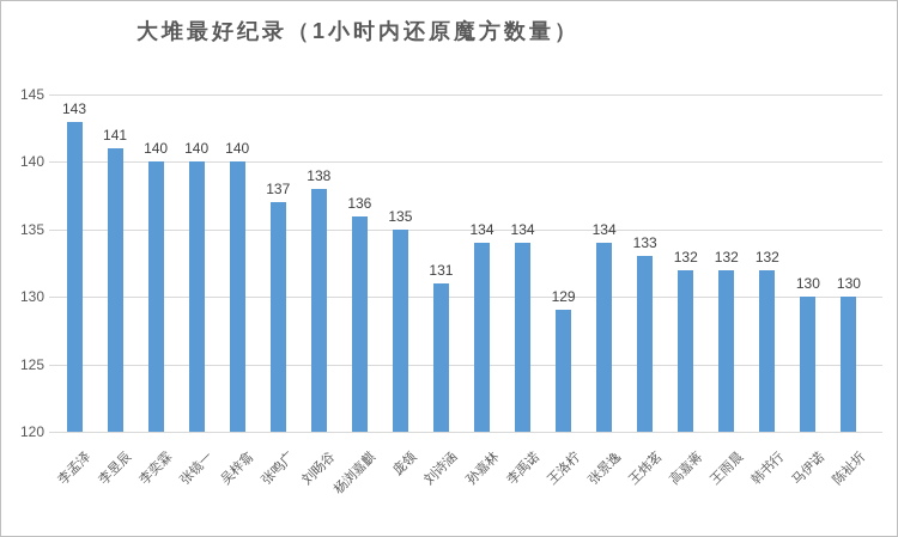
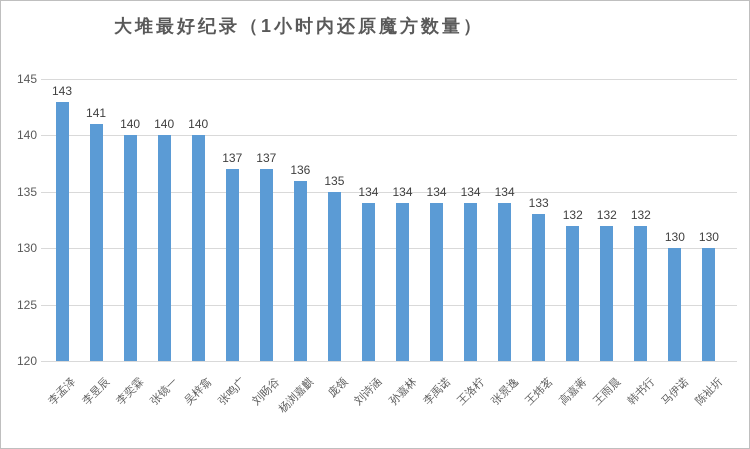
刘旸谷: 138 -> 137
刘诗涵: 131 -> 134
王洛柠: 129 -> 134
